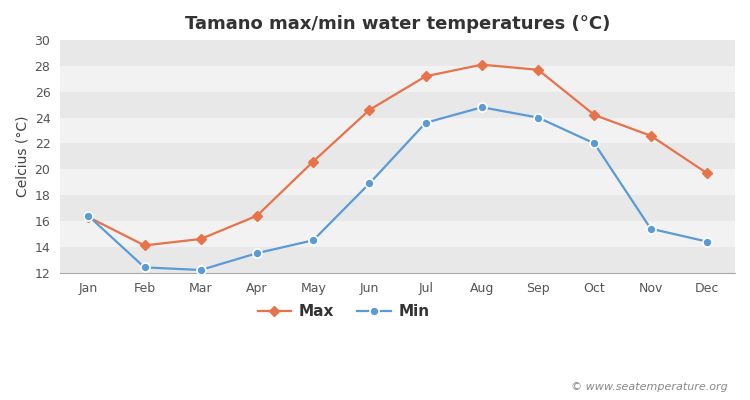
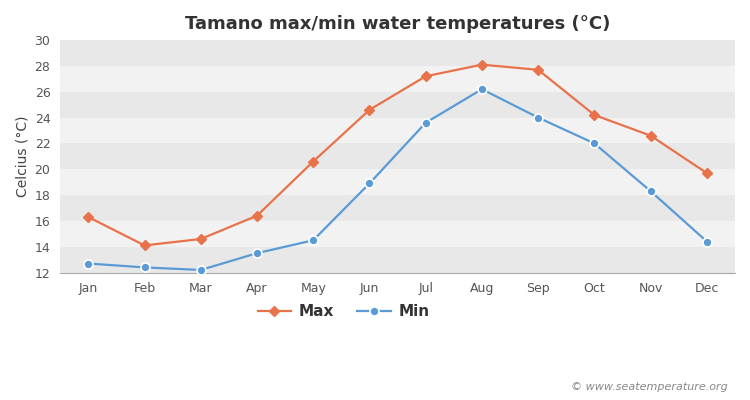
Min/Jan: 16.4 -> 12.7
Min/Aug: 24.8 -> 26.2
Min/Nov: 15.4 -> 18.3
